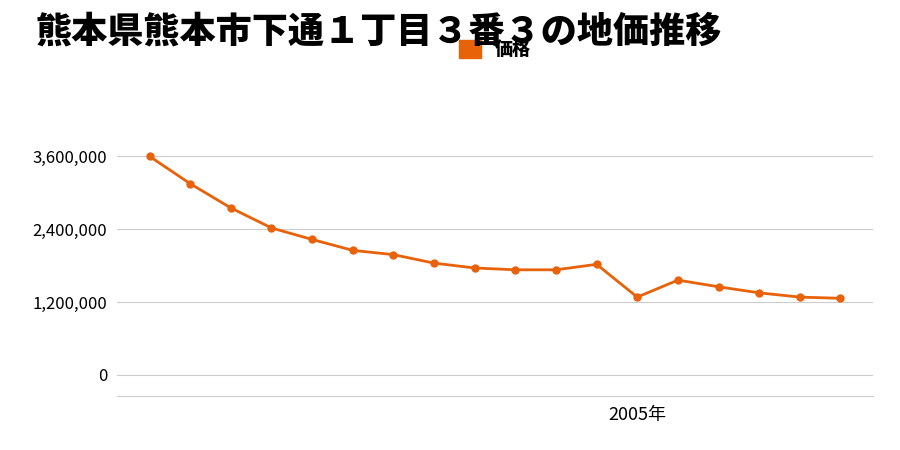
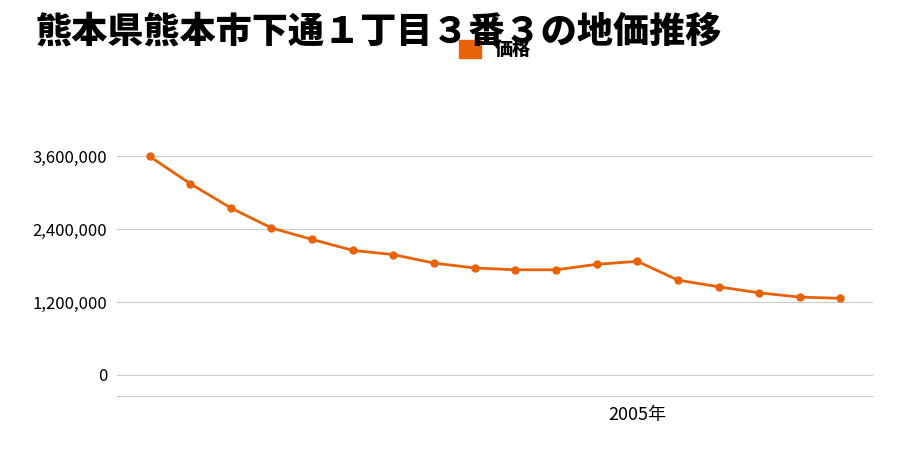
2005年: 1,280,000 -> 1,870,000
